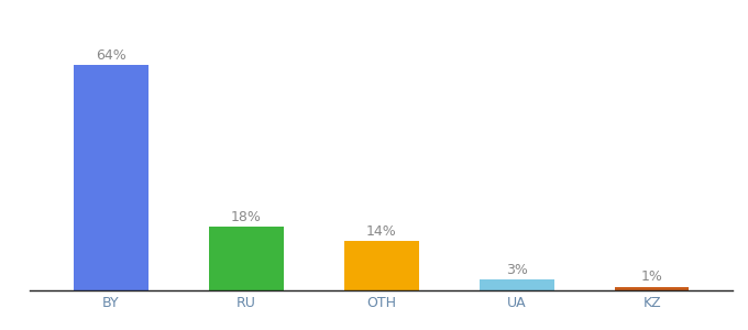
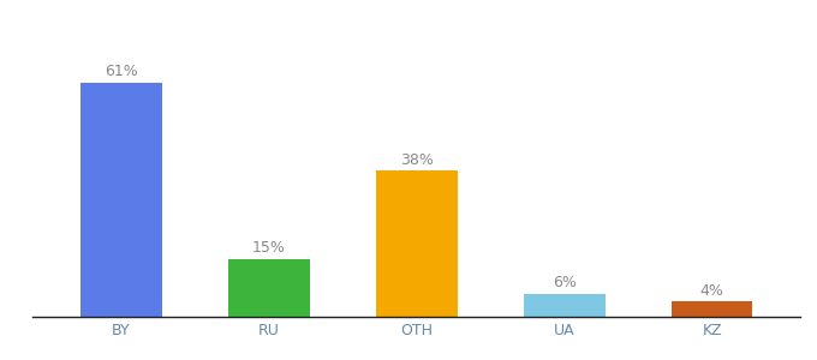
BY: 64% -> 61%
RU: 18% -> 15%
OTH: 14% -> 38%
UA: 3% -> 6%
KZ: 1% -> 4%
